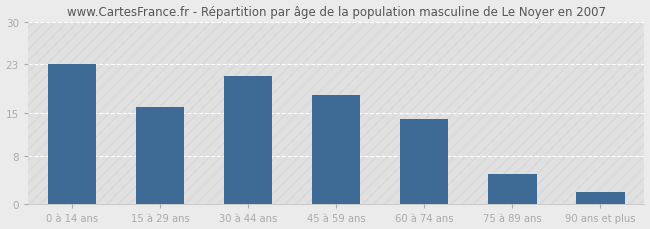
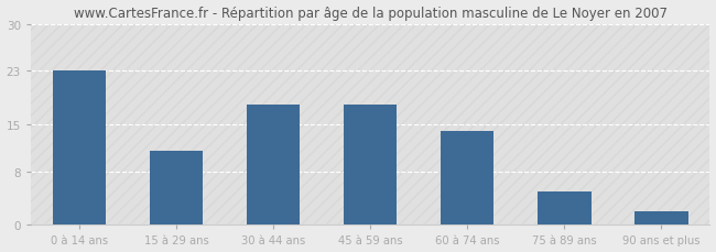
15 à 29 ans: 16 -> 11
30 à 44 ans: 21 -> 18
